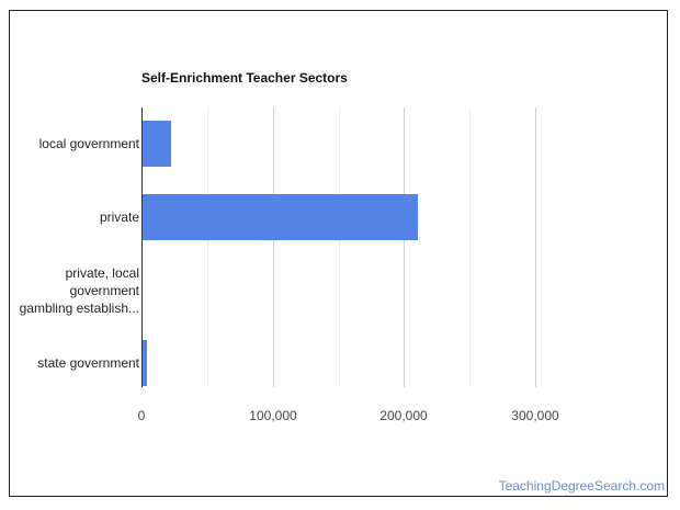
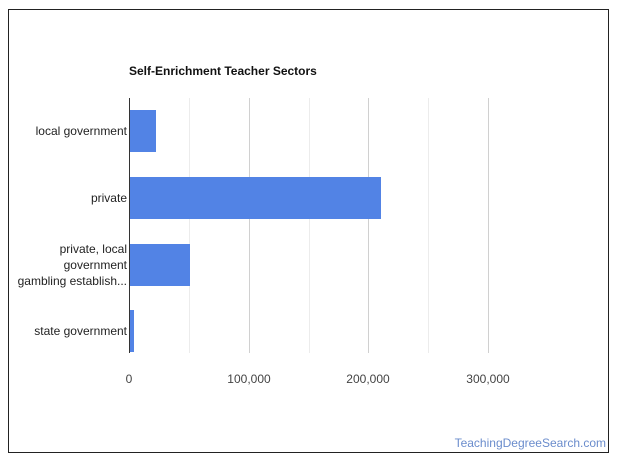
private, local government gambling establish...: 1000 -> 51000
